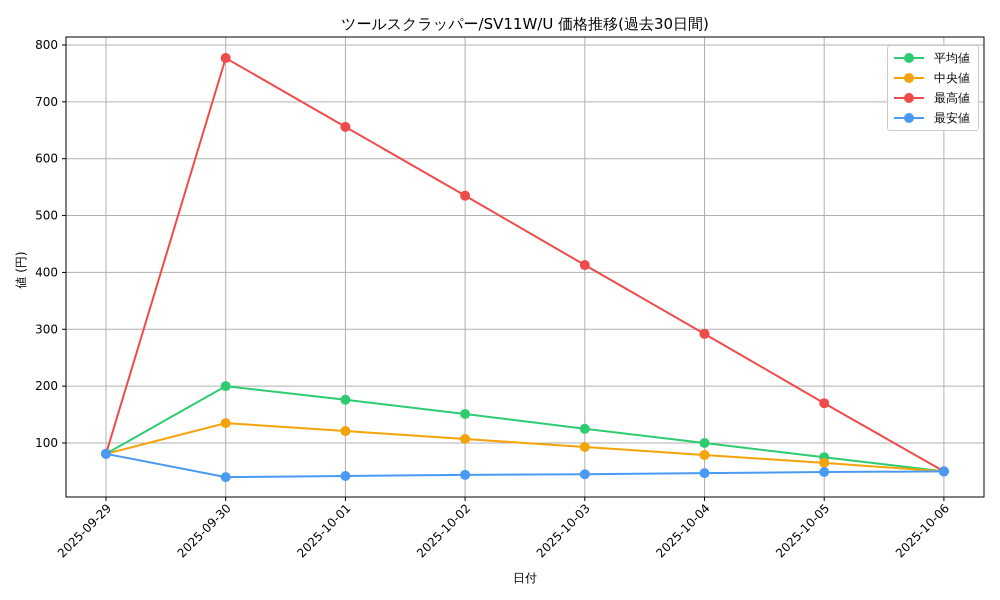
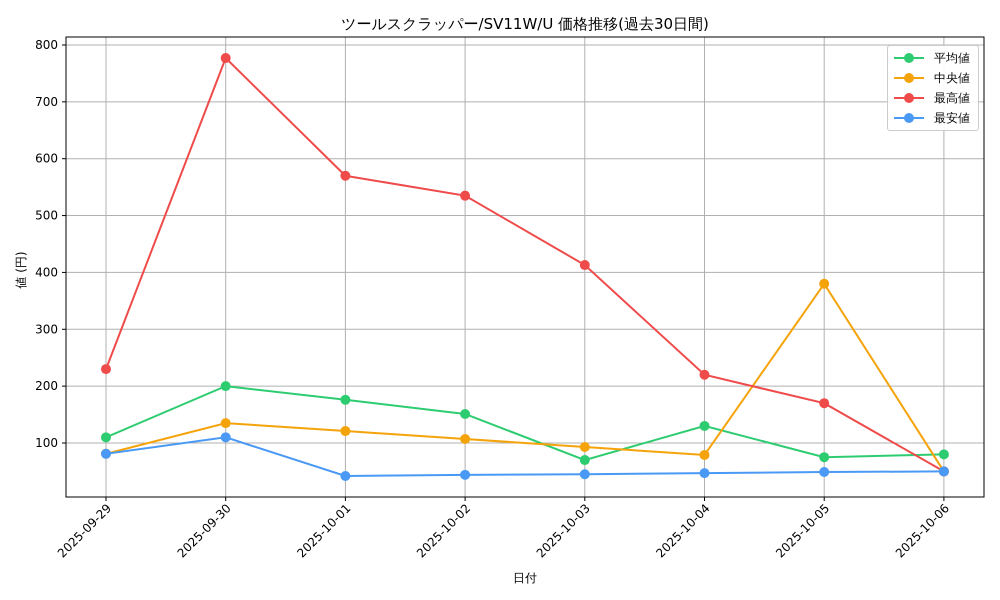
平均値/2025-09-29: 80 -> 110
最高値/2025-09-29: 80 -> 230
最安値/2025-09-30: 40 -> 110
最高値/2025-10-01: 660 -> 570
平均値/2025-10-03: 120 -> 70
平均値/2025-10-04: 100 -> 130
最高値/2025-10-04: 290 -> 220
中央値/2025-10-05: 60 -> 380
平均値/2025-10-06: 50 -> 80
